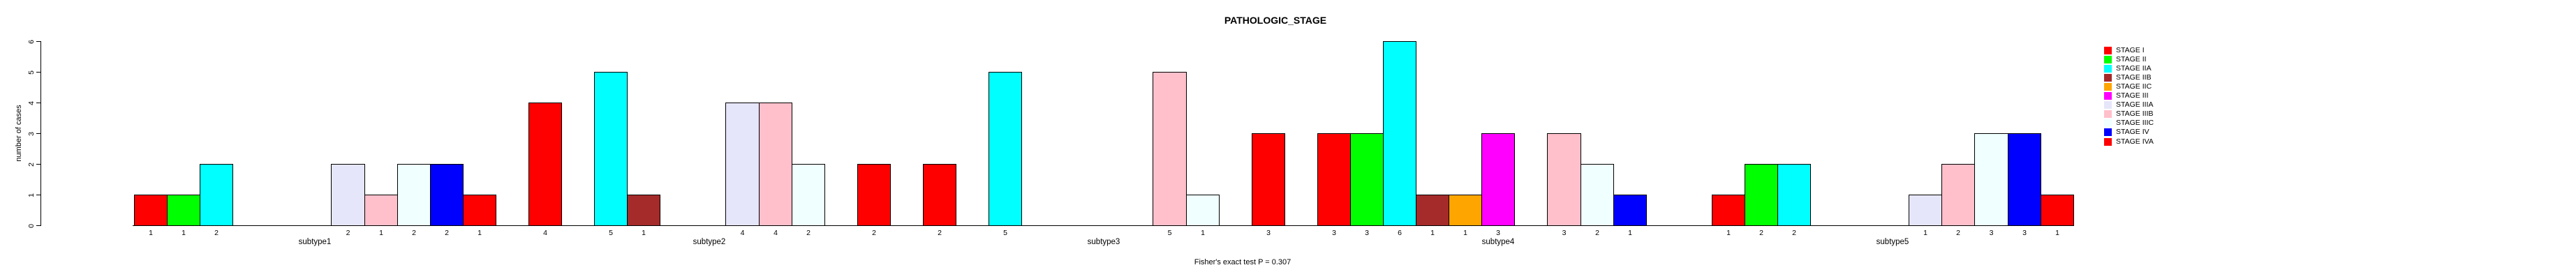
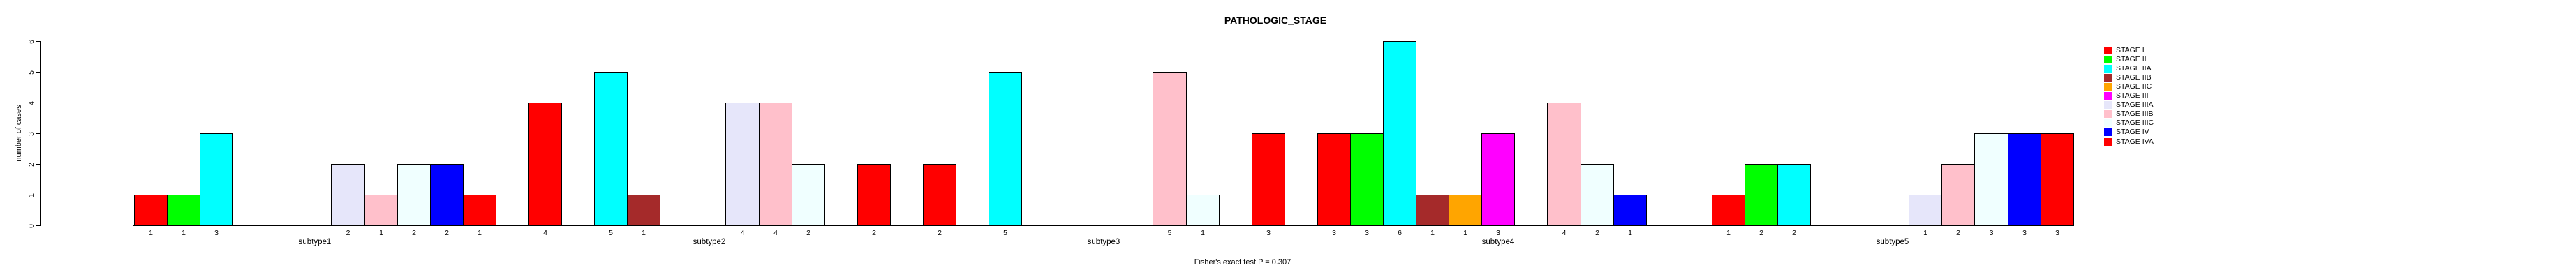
STAGE IIA/subtype1: 2 -> 3
STAGE IIIB/subtype4: 3 -> 4
STAGE IVA/subtype5: 1 -> 3
